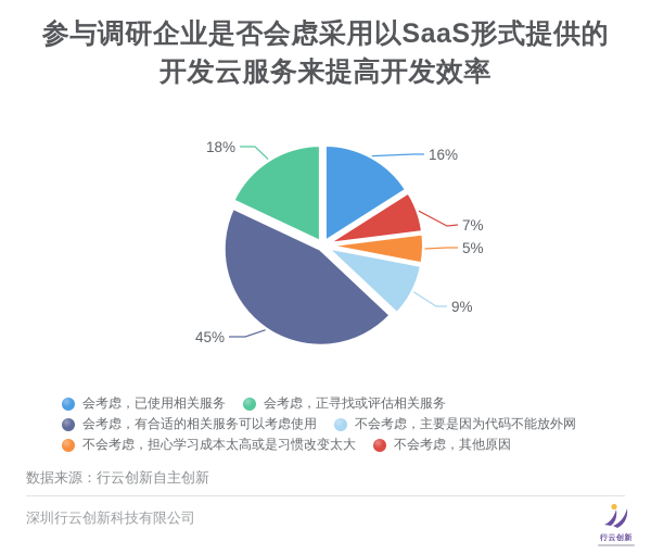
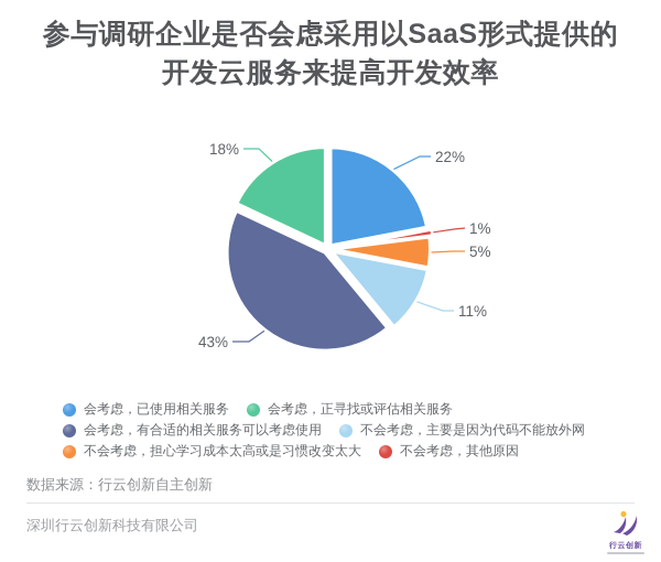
会考虑，已使用相关服务: 16% -> 22%
不会考虑，其他原因: 7% -> 1%
不会考虑，主要是因为代码不能放外网: 9% -> 11%
会考虑，有合适的相关服务可以考虑使用: 45% -> 43%
